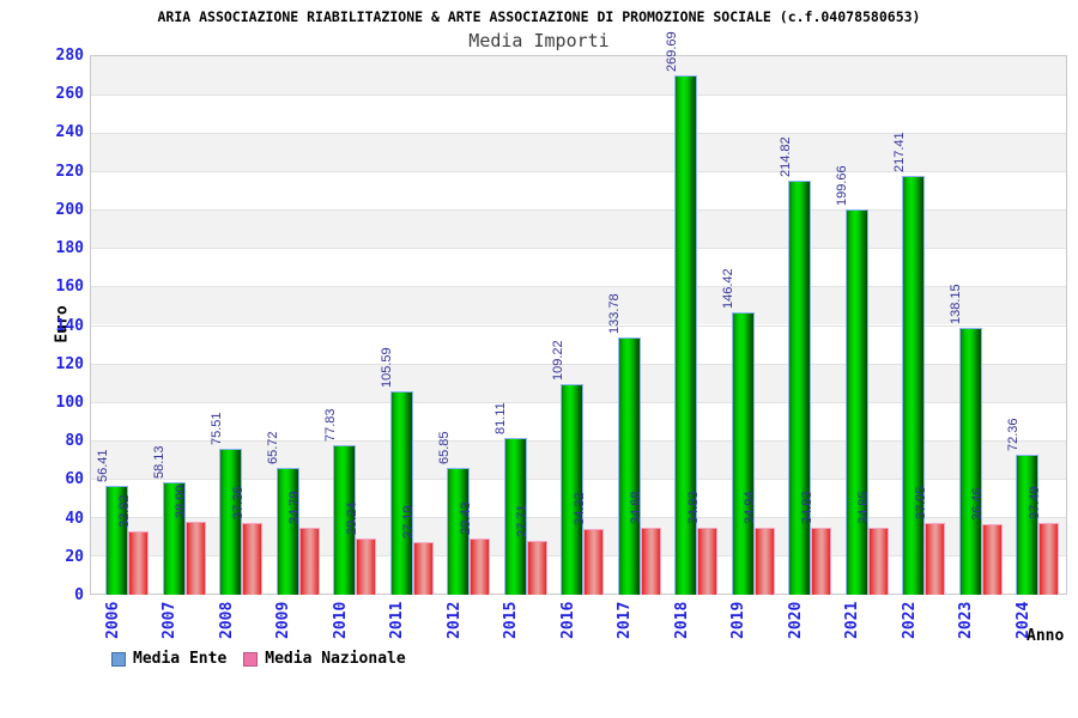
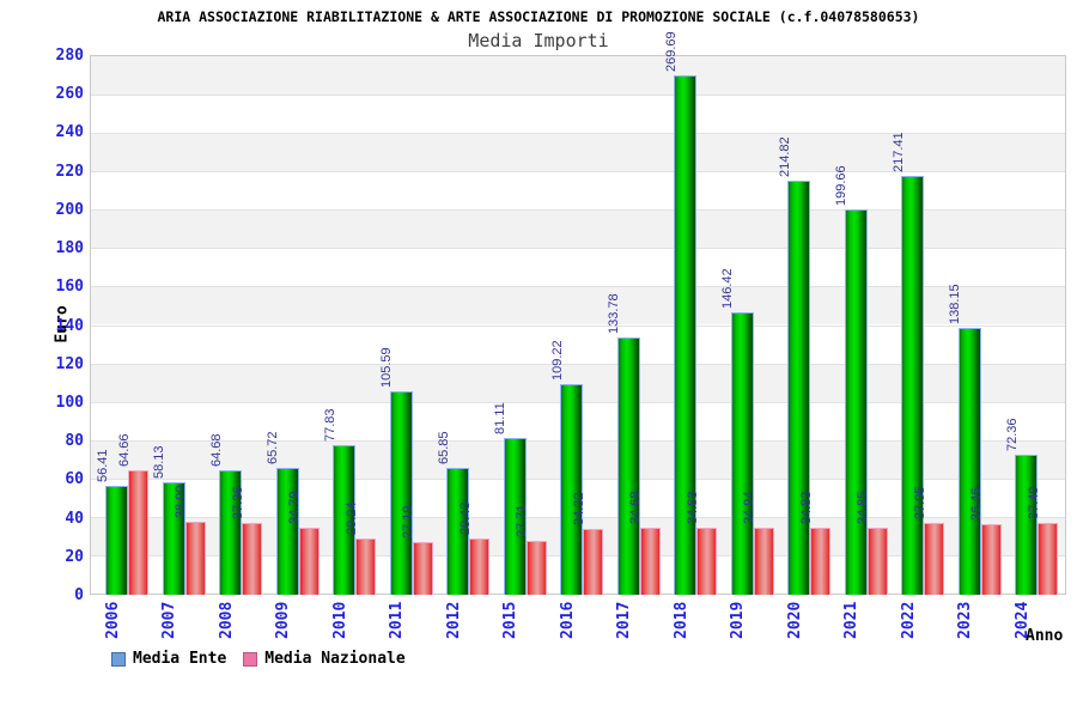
Media Nazionale/2006: 32.82 -> 64.66
Media Ente/2008: 75.51 -> 64.68
